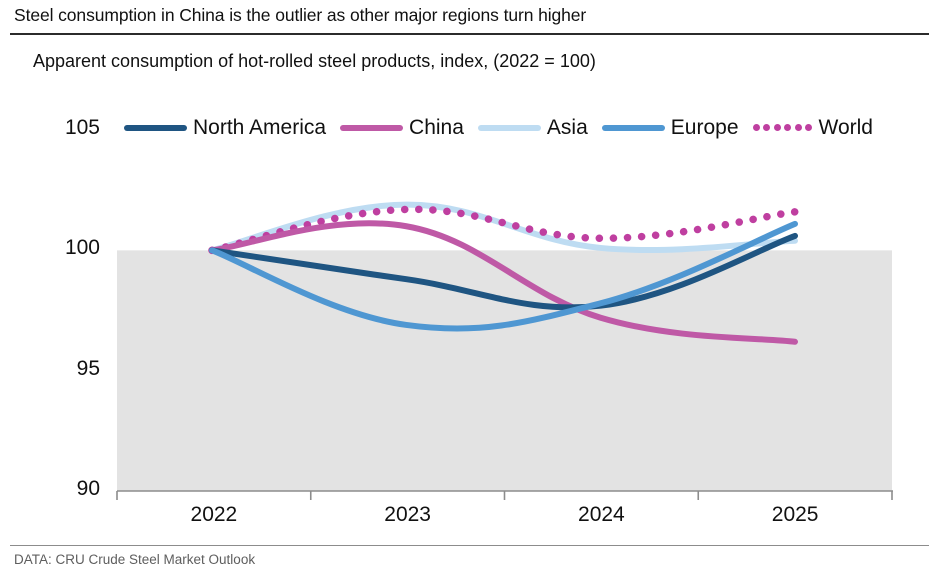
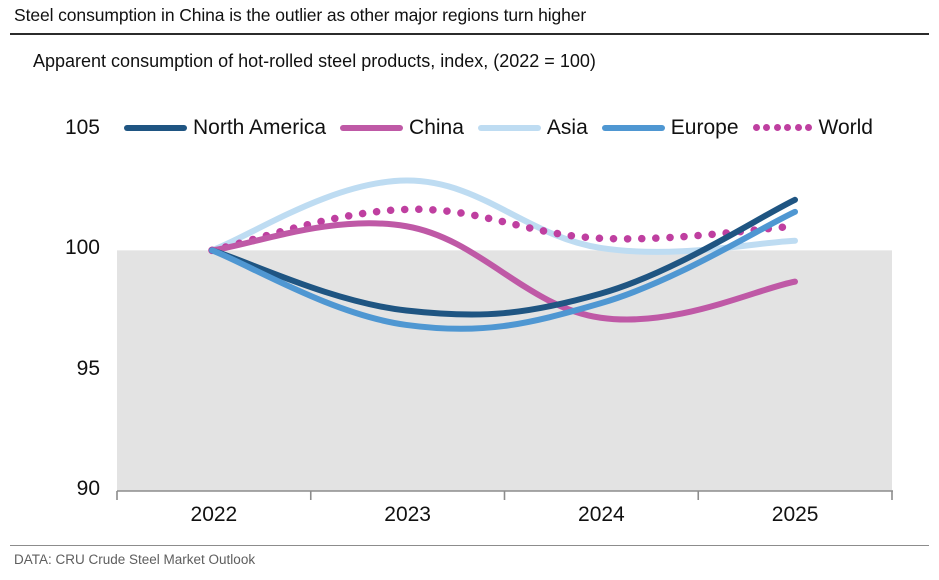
North America/2023: 98.8 -> 97.5
Asia/2023: 101.9 -> 102.9
North America/2024: 97.7 -> 98.2
North America/2025: 100.6 -> 102.1
China/2025: 96.2 -> 98.7
Europe/2025: 101.1 -> 101.6
World/2025: 101.6 -> 101.0
